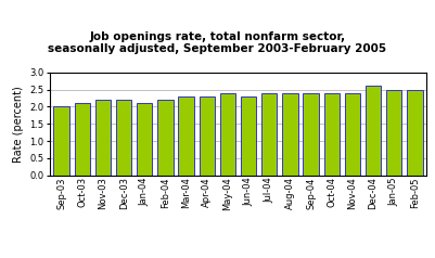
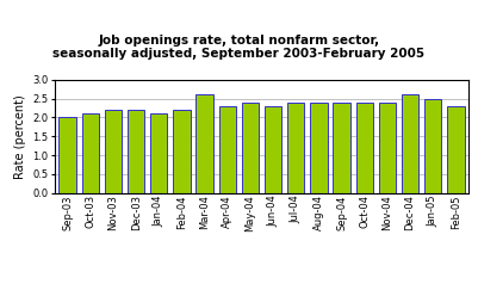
Mar-04: 2.3 -> 2.6
Feb-05: 2.5 -> 2.3
